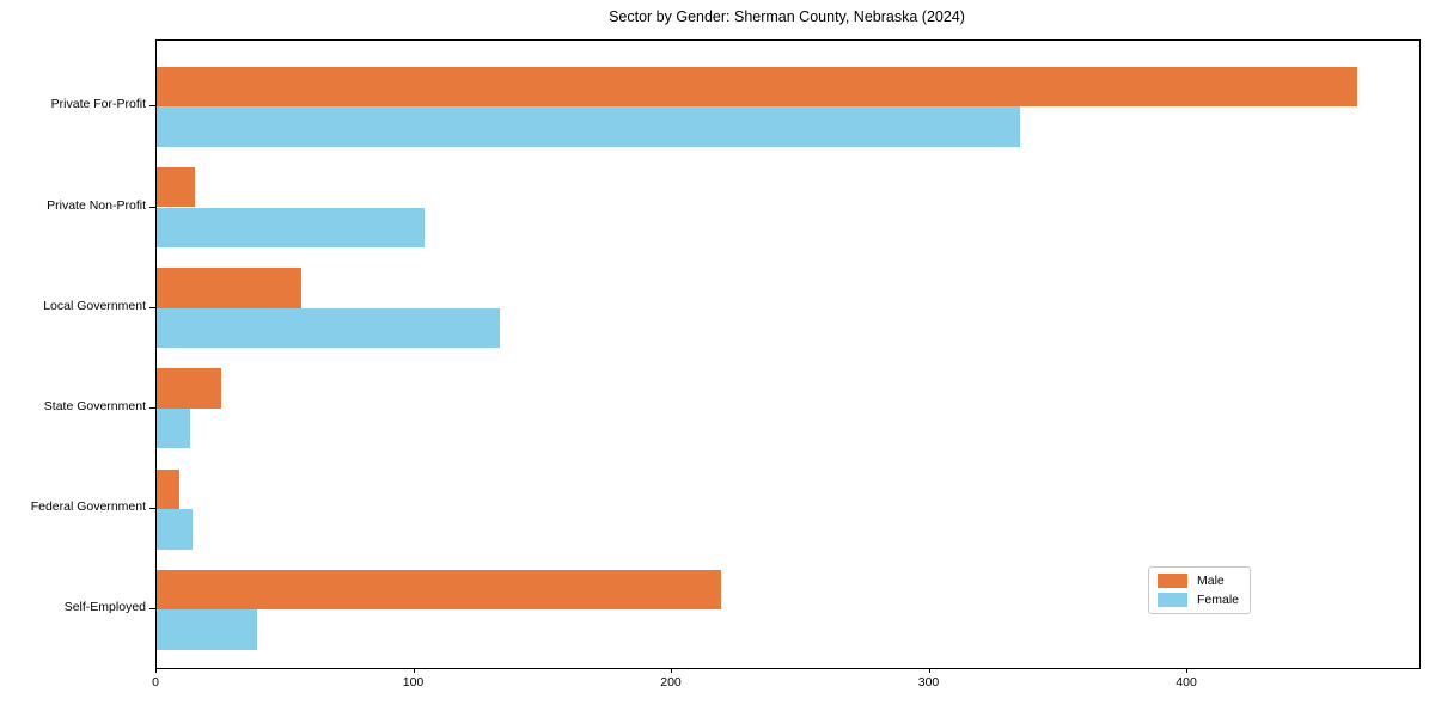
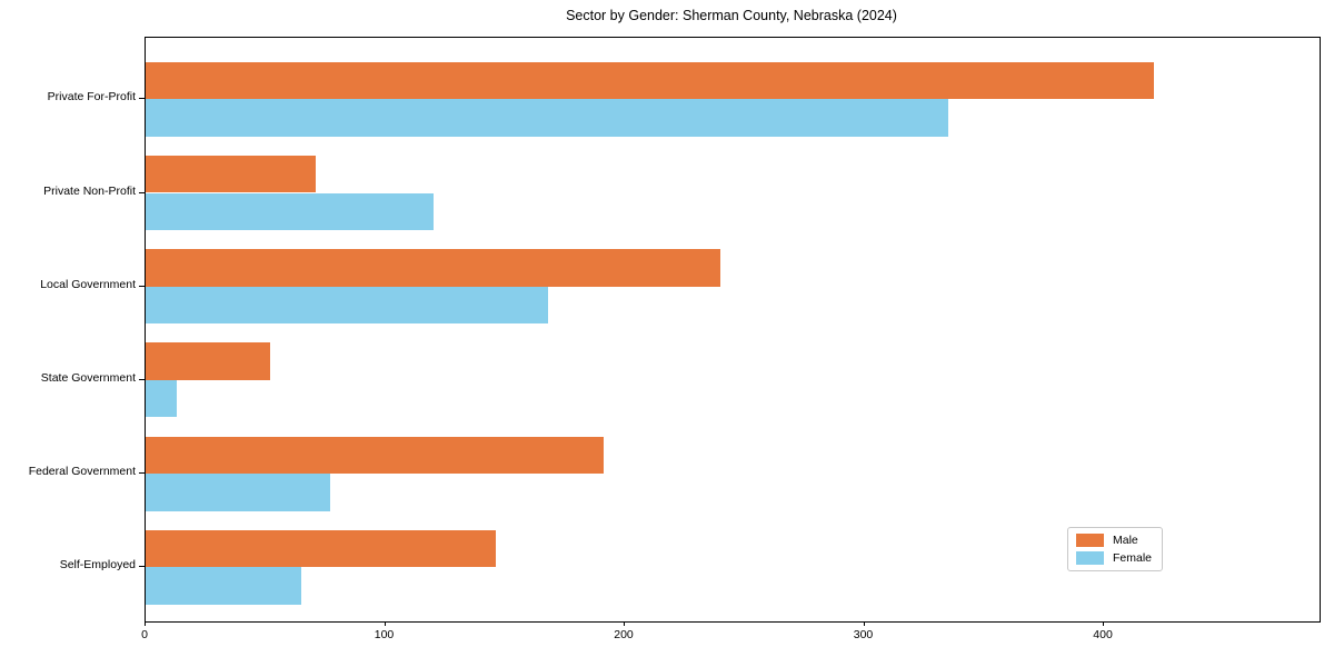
Male/Private For-Profit: 466 -> 421
Male/Private Non-Profit: 15 -> 71
Female/Private Non-Profit: 104 -> 120
Male/Local Government: 56 -> 240
Female/Local Government: 133 -> 168
Male/State Government: 25 -> 52
Male/Federal Government: 9 -> 191
Female/Federal Government: 14 -> 77
Male/Self-Employed: 219 -> 146
Female/Self-Employed: 39 -> 65
